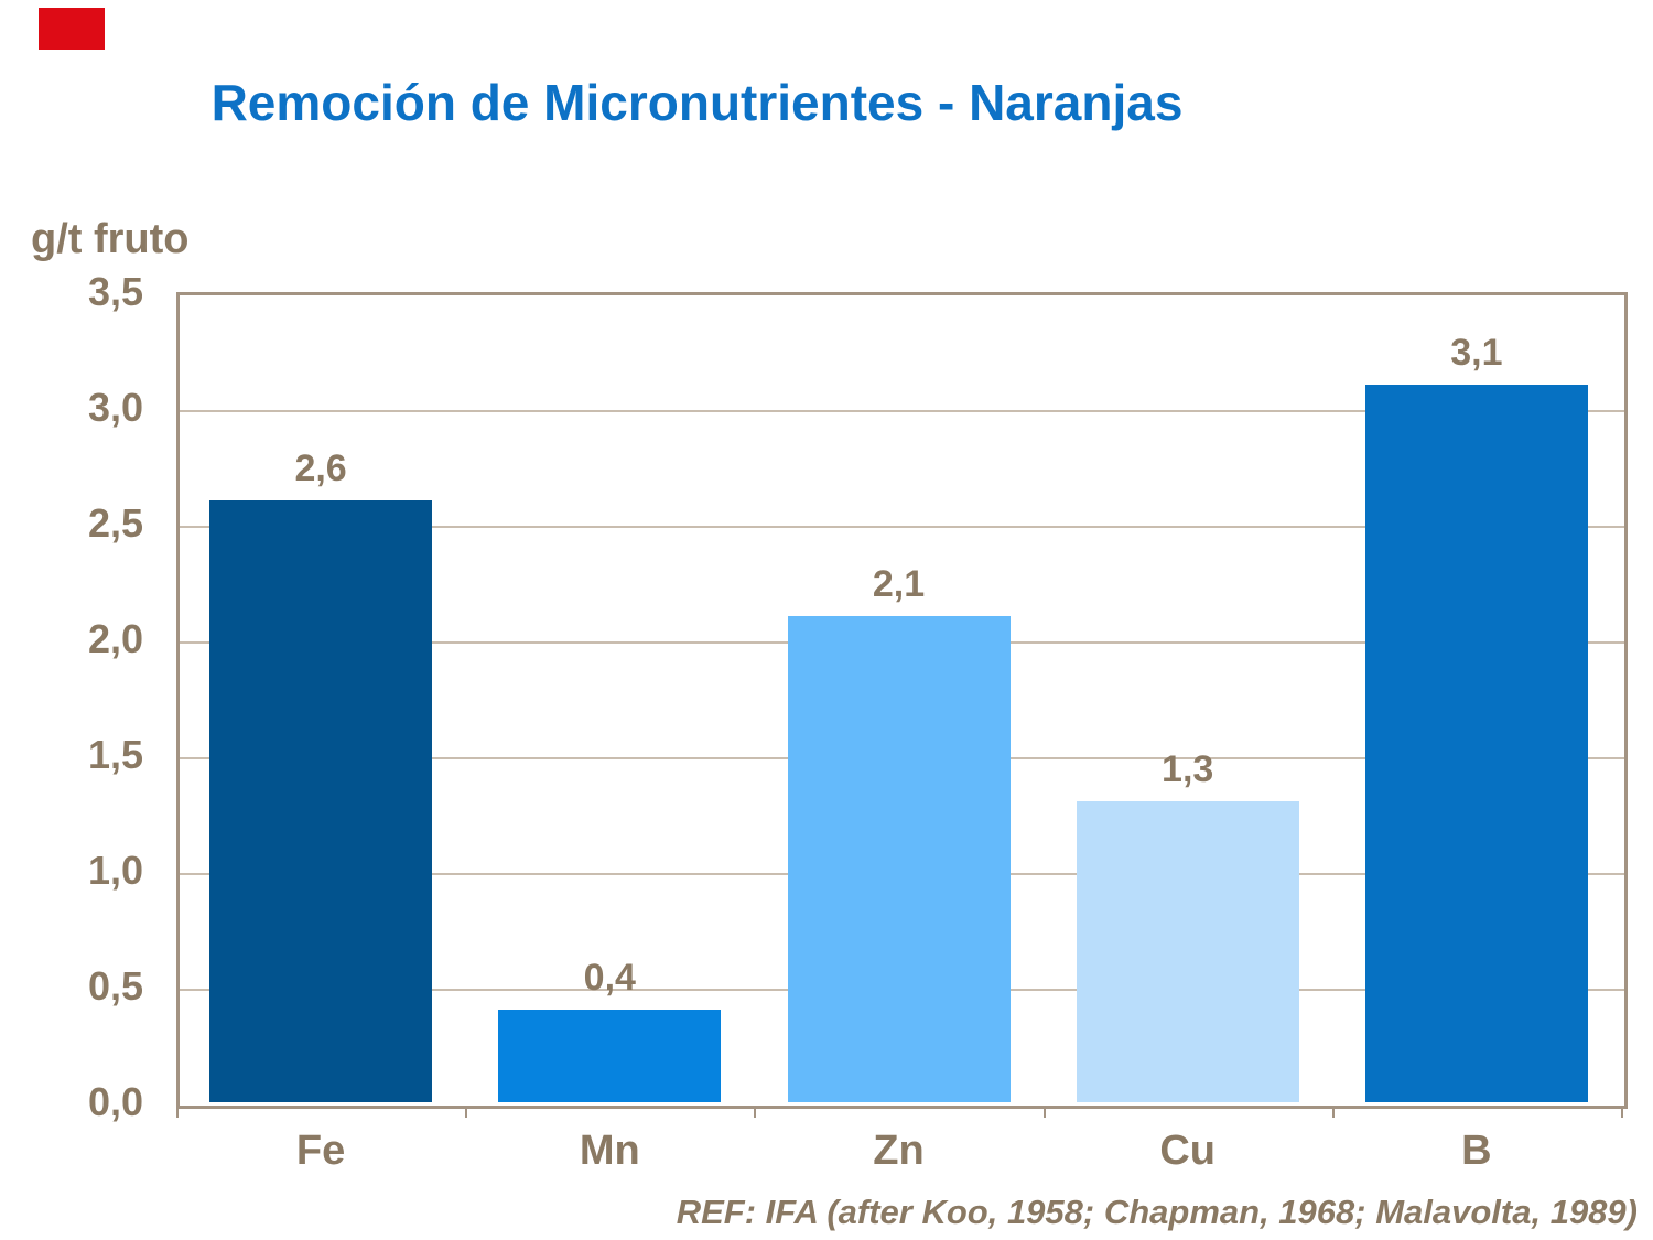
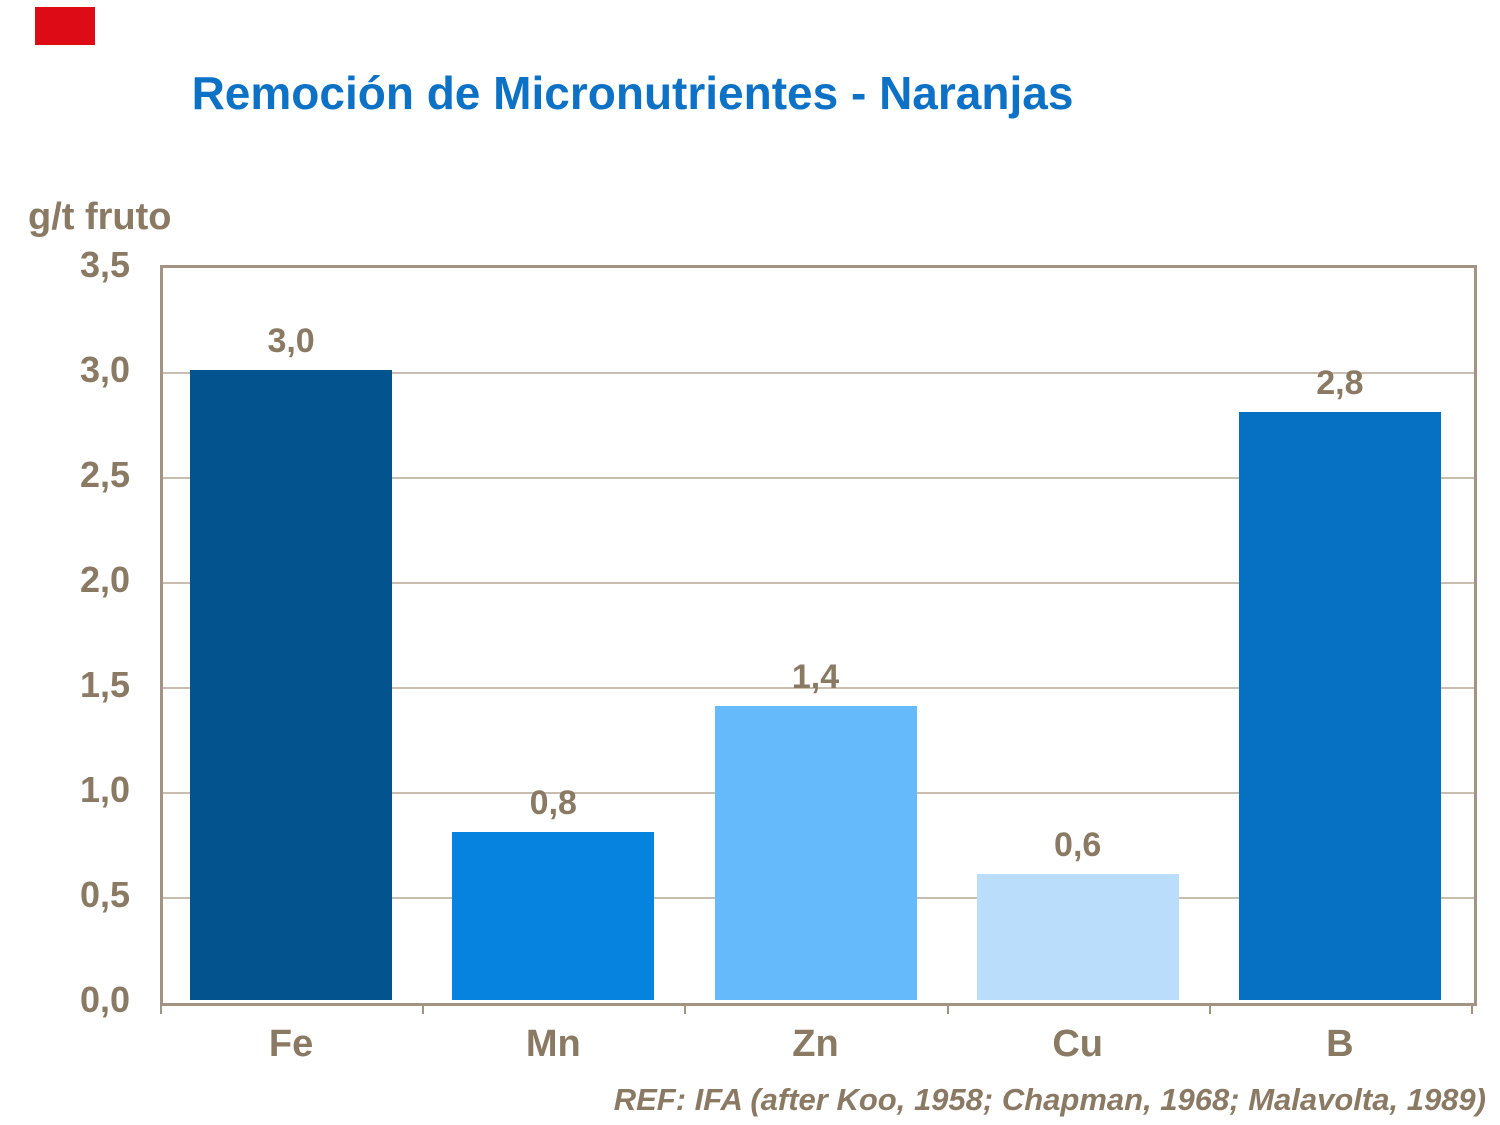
Fe: 2,6 -> 3,0
Mn: 0,4 -> 0,8
Zn: 2,1 -> 1,4
Cu: 1,3 -> 0,6
B: 3,1 -> 2,8
